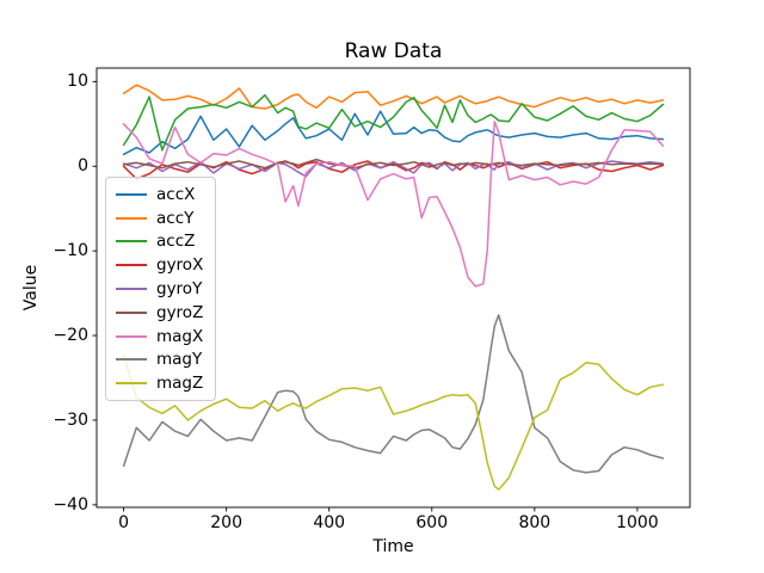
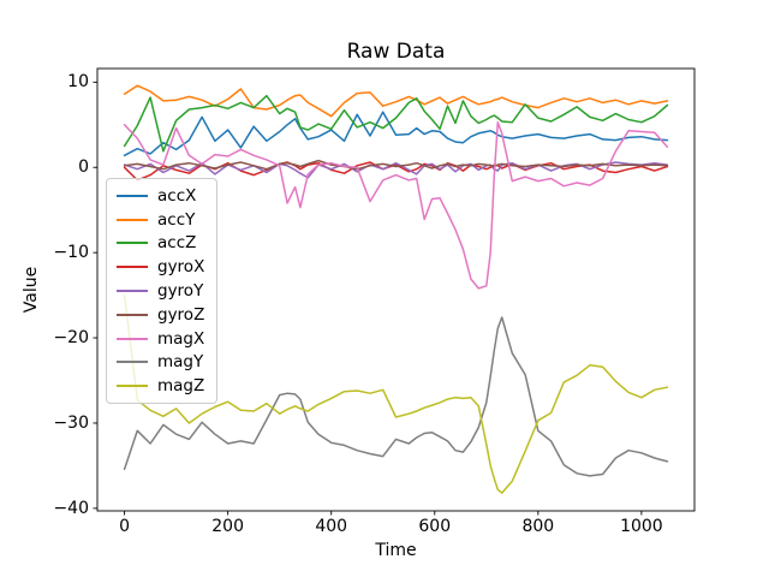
magZ/0: -22 -> -15
accY/400: 8 -> 6
